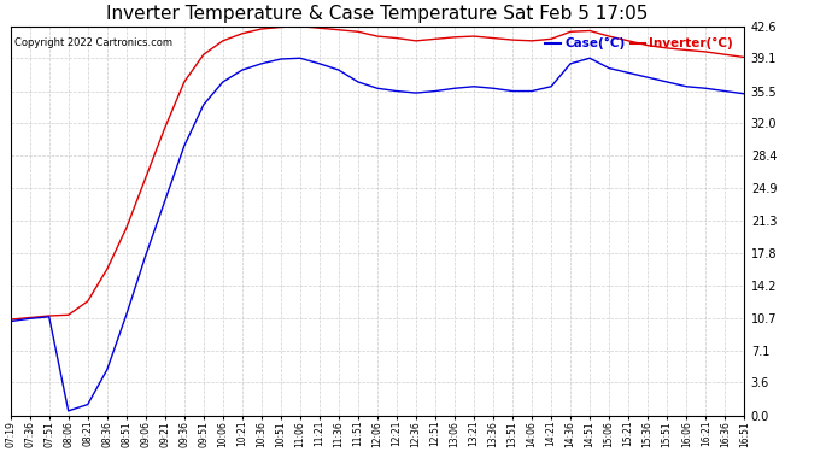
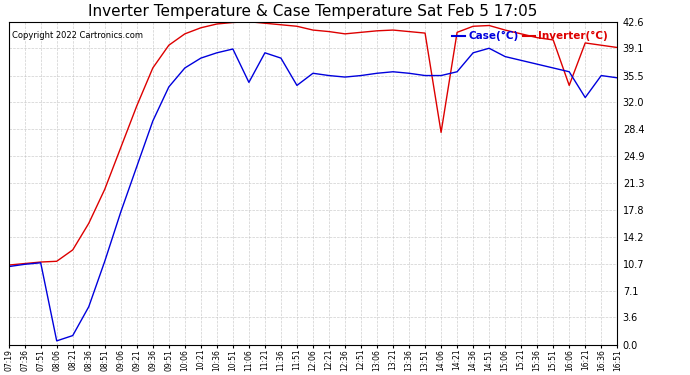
Case(°C)/11:06: 39.1 -> 34.6
Case(°C)/11:51: 36.5 -> 34.2
Inverter(°C)/14:06: 41.0 -> 28.0
Inverter(°C)/16:06: 40.0 -> 34.2
Case(°C)/16:21: 35.8 -> 32.6
